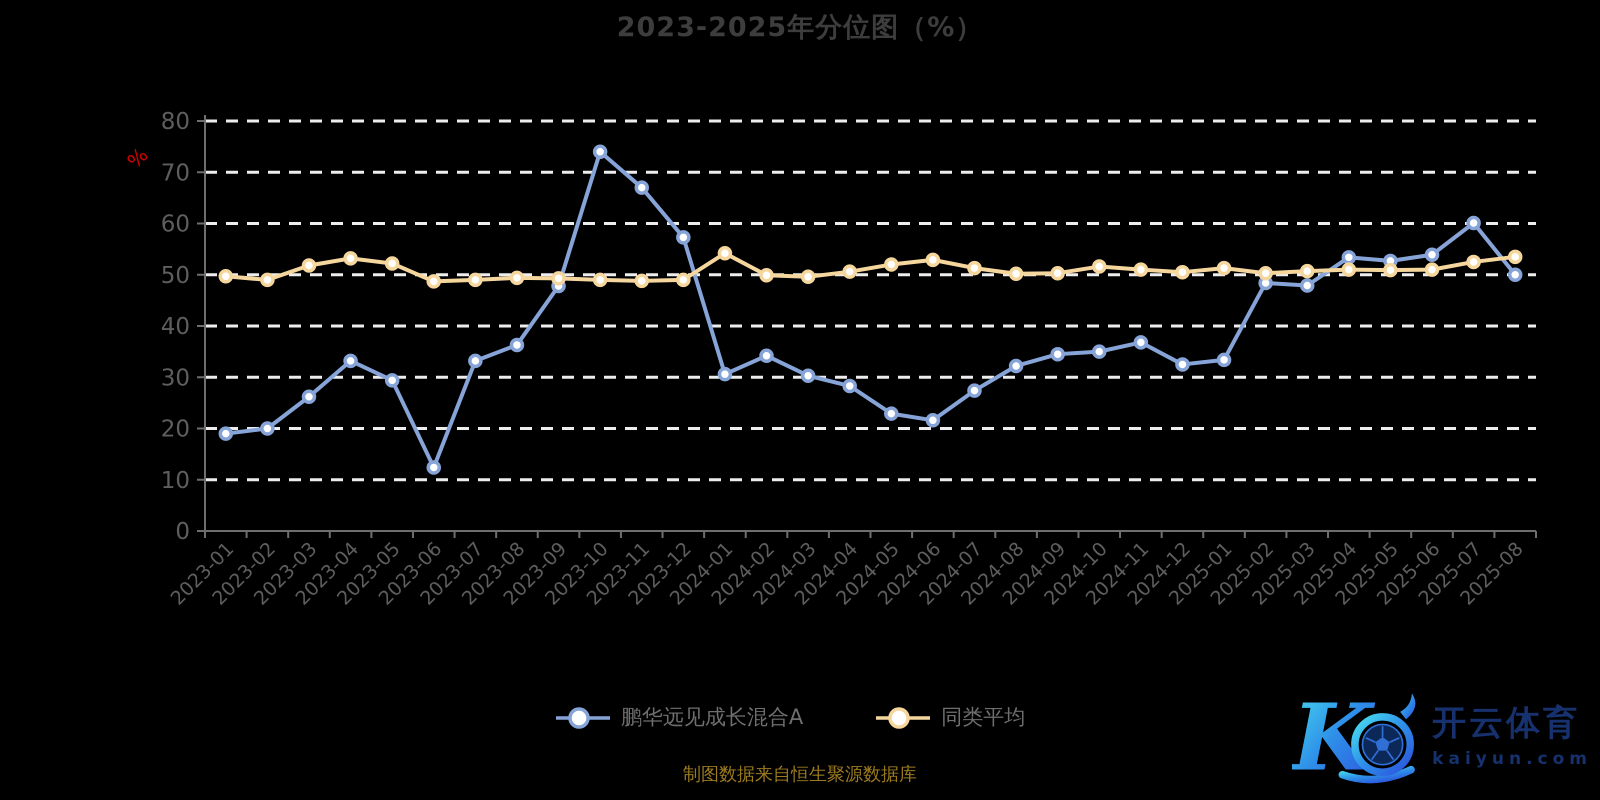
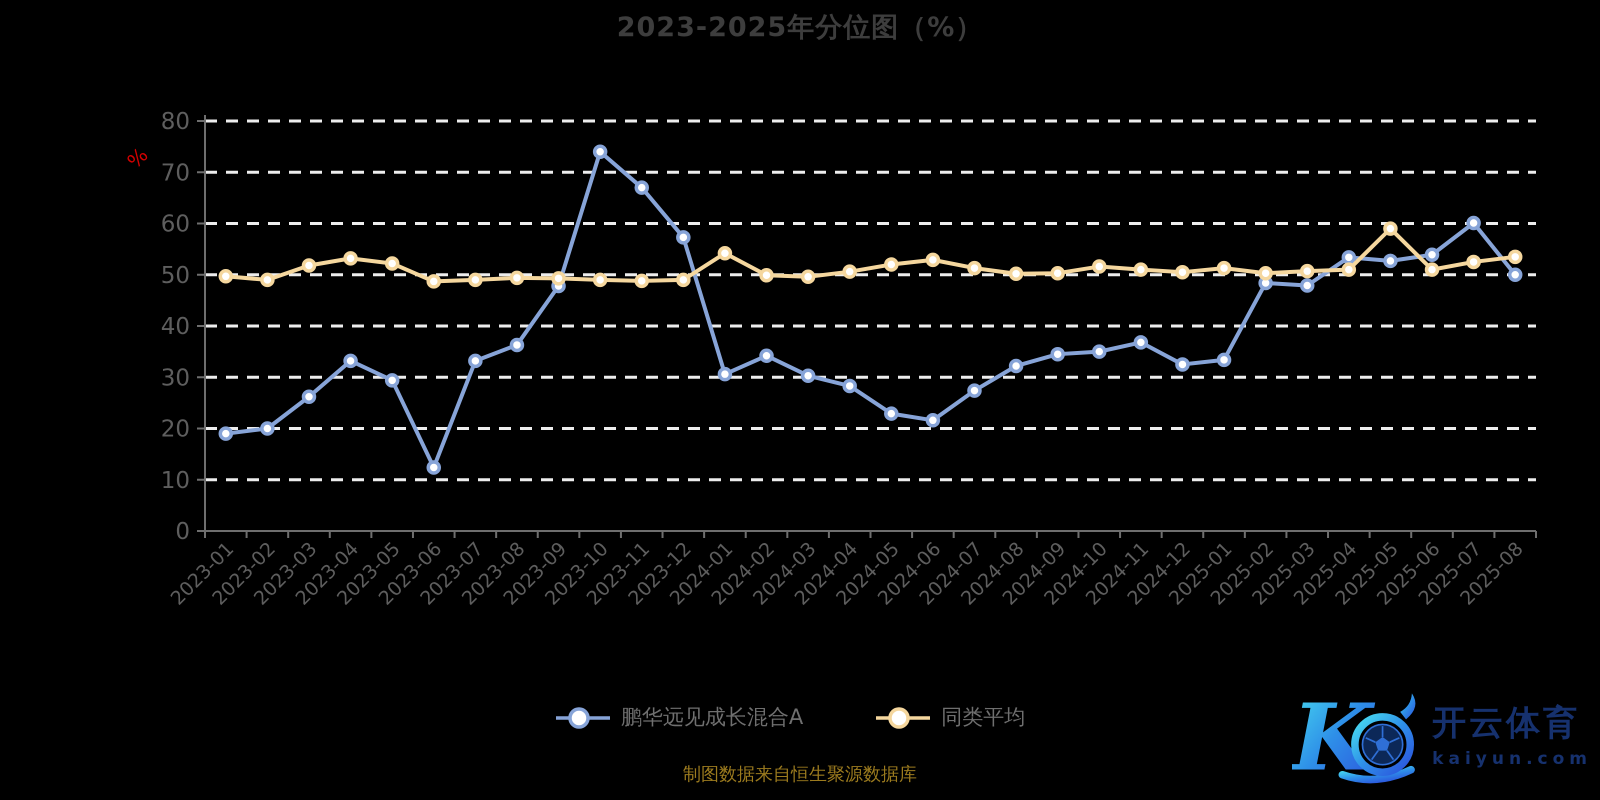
同类平均/2025-05: 51 -> 59
